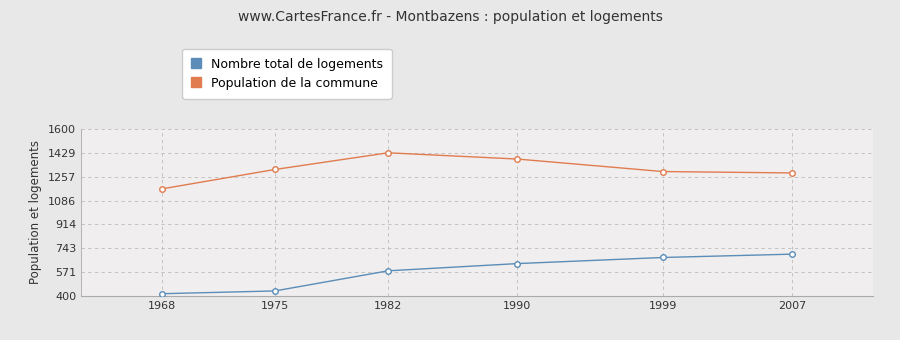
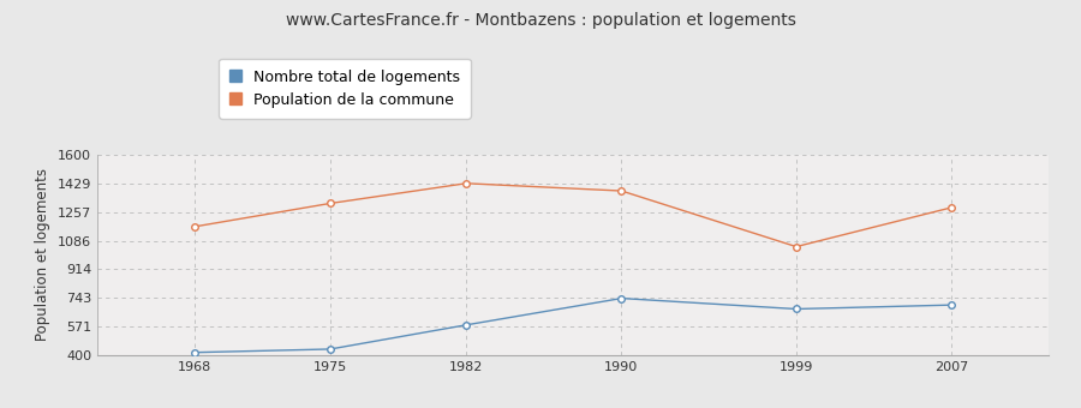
Nombre total de logements/1990: 630 -> 740
Population de la commune/1999: 1300 -> 1050
